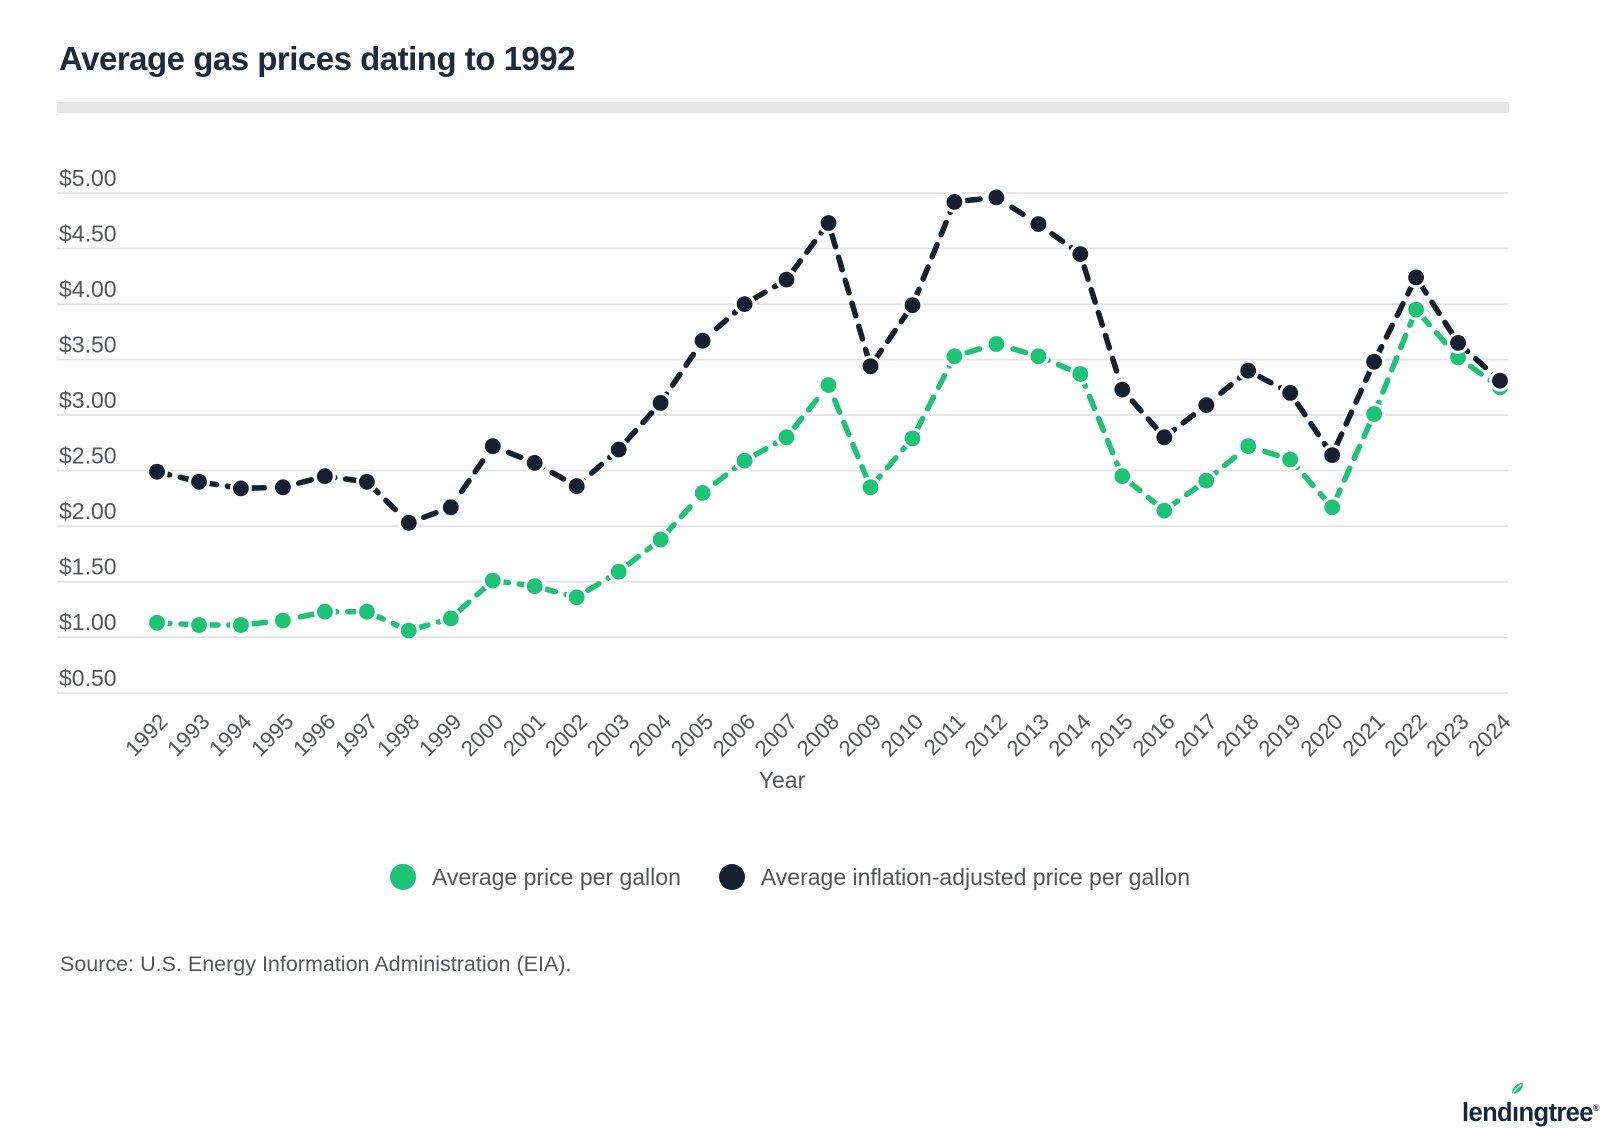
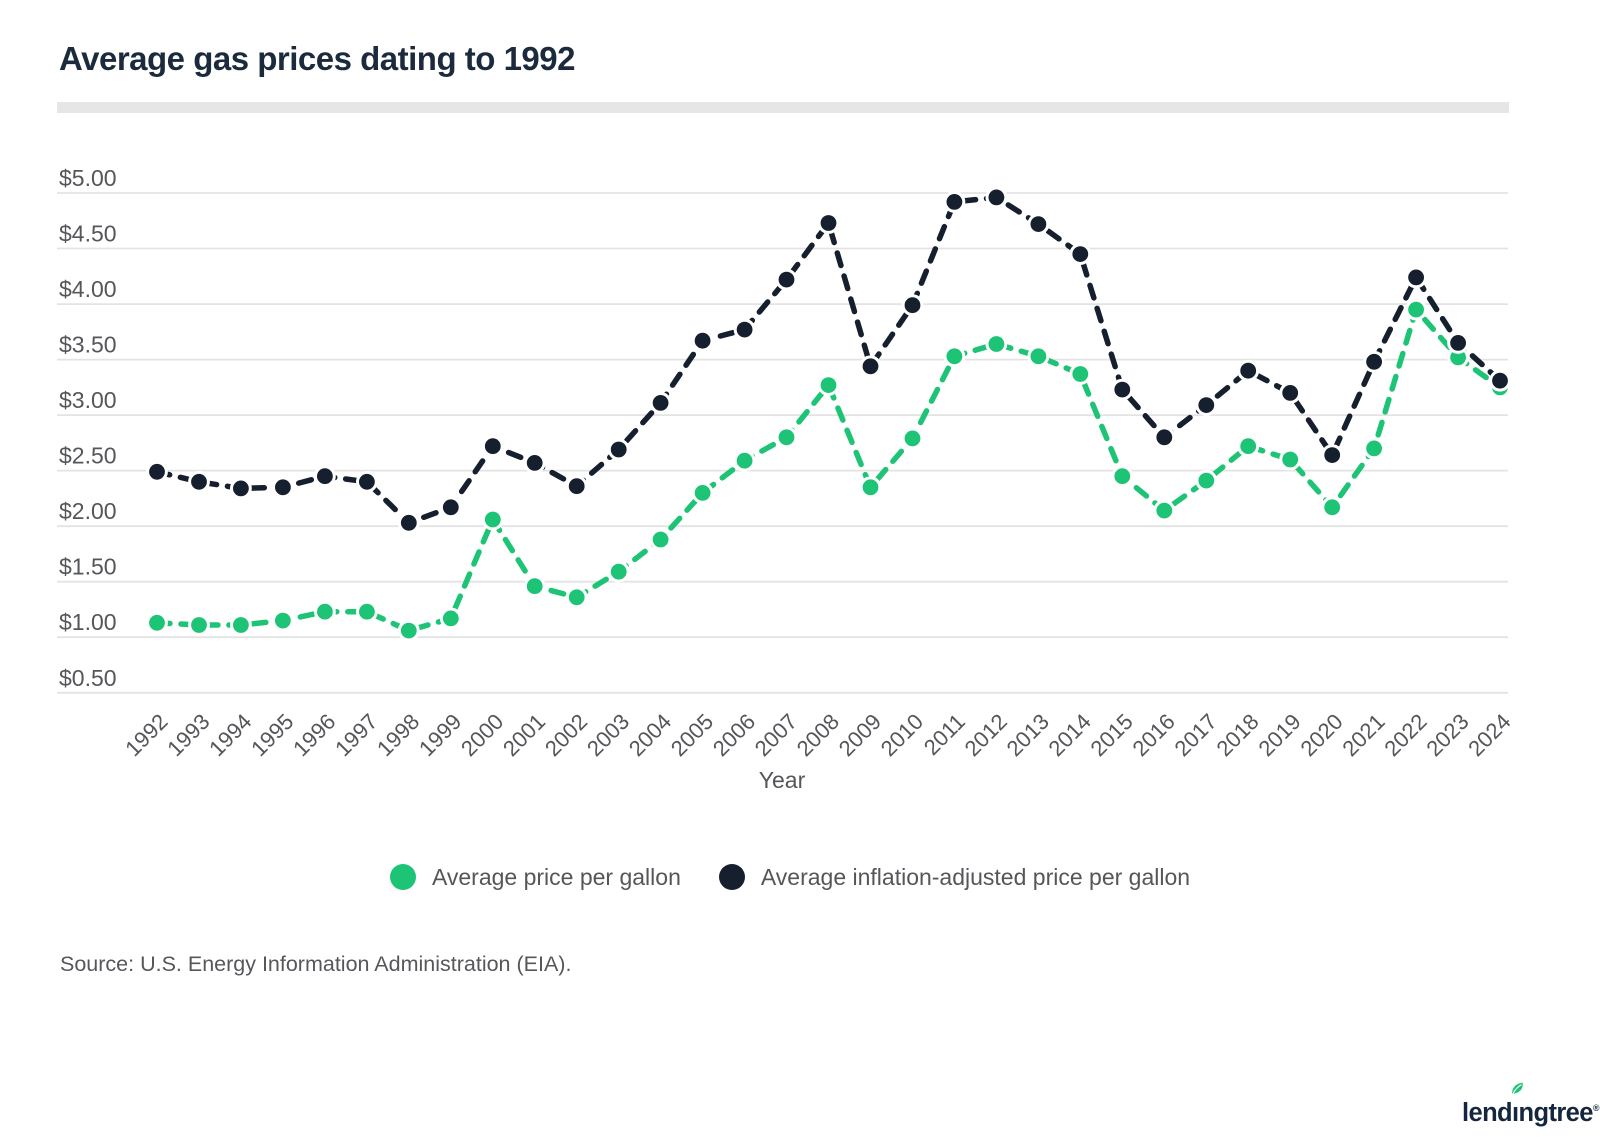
Average price per gallon/2000: $1.51 -> $2.06
Average inflation-adjusted price per gallon/2006: $4.00 -> $3.77
Average price per gallon/2021: $3.01 -> $2.70
